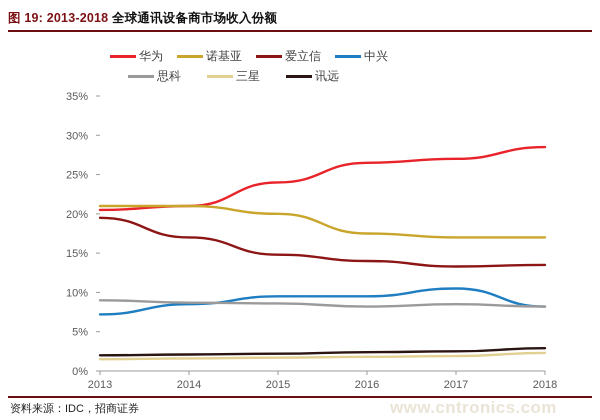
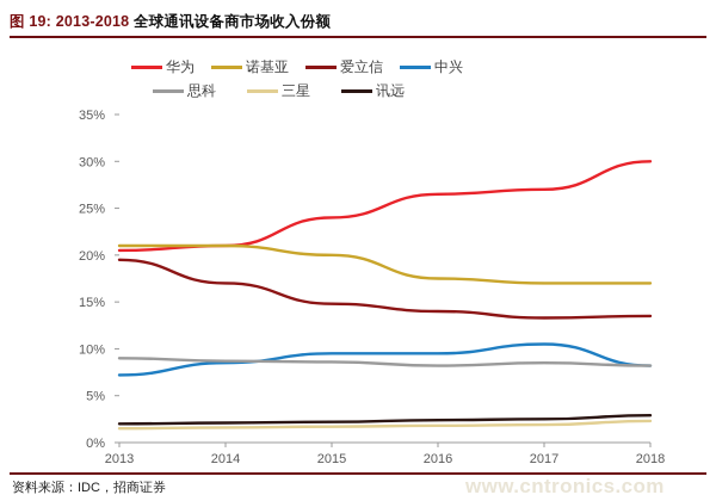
华为/2018: 28% -> 30%
